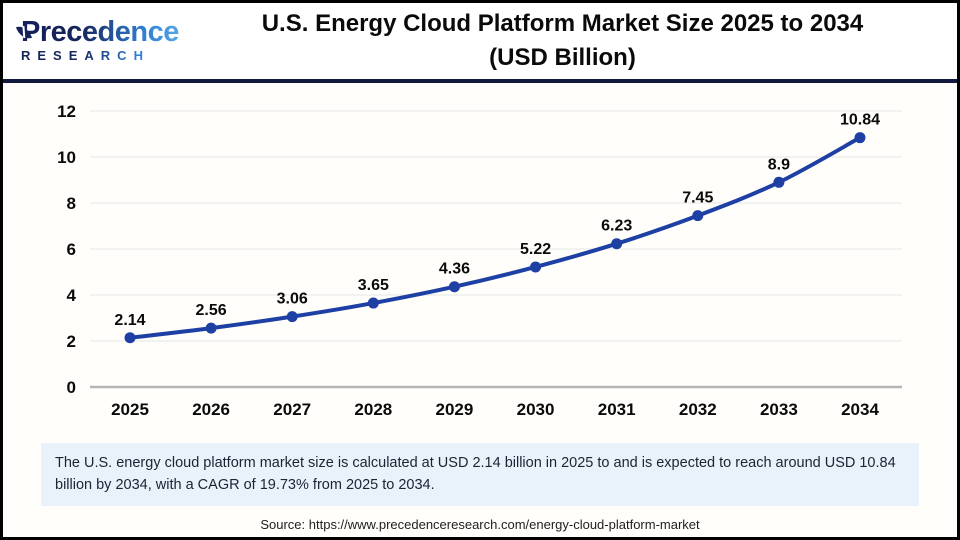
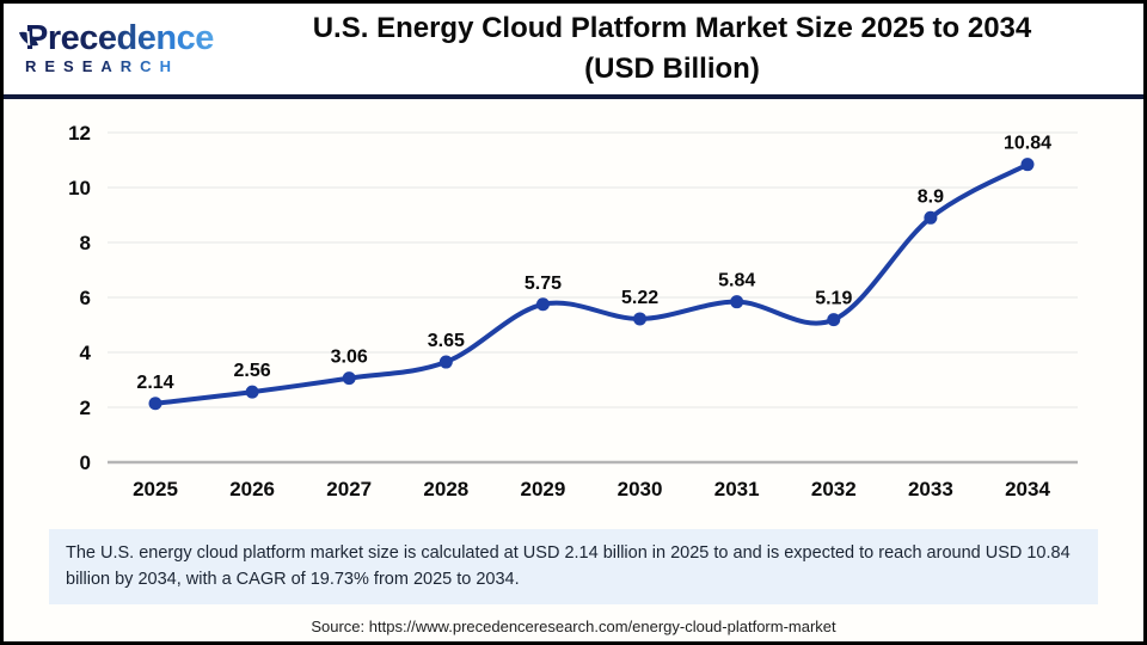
2029: 4.36 -> 5.75
2031: 6.23 -> 5.84
2032: 7.45 -> 5.19
